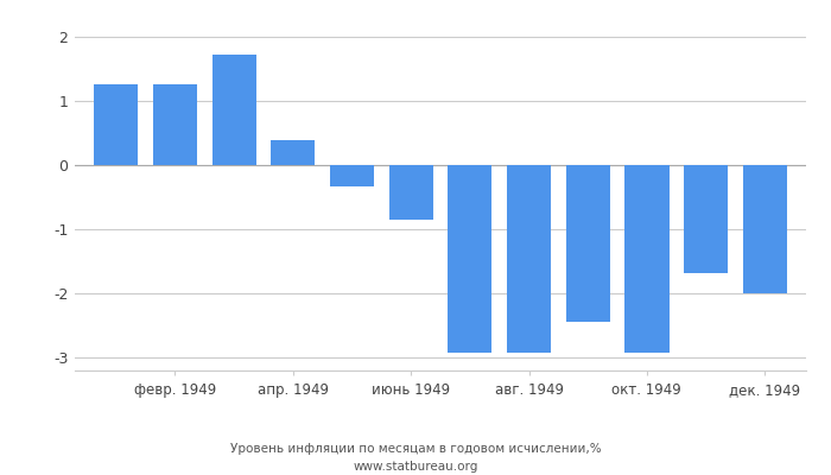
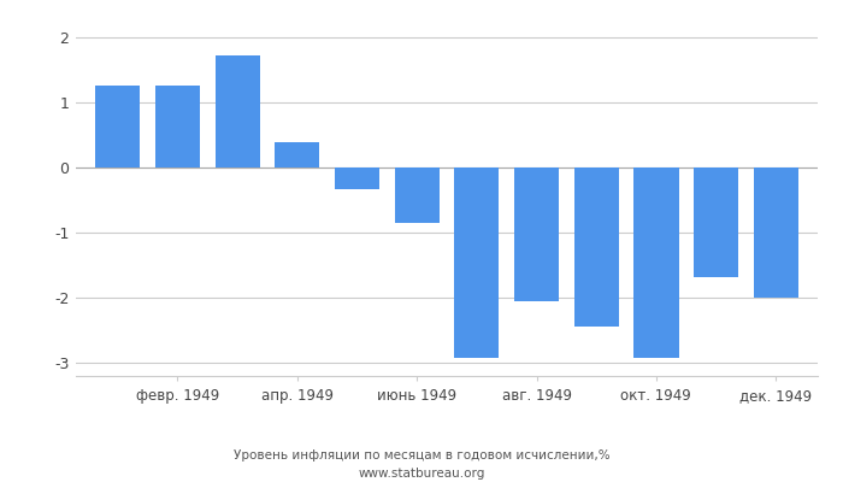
авг. 1949: -2.93 -> -2.06
